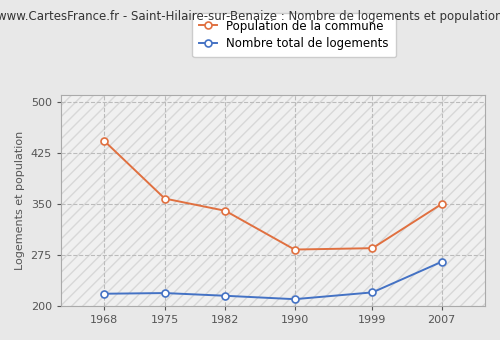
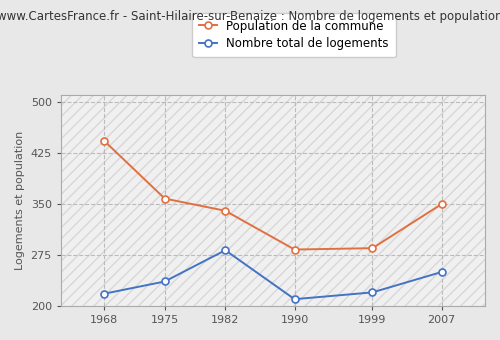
Nombre total de logements/1975: 219 -> 236
Nombre total de logements/1982: 215 -> 282
Nombre total de logements/2007: 265 -> 250
